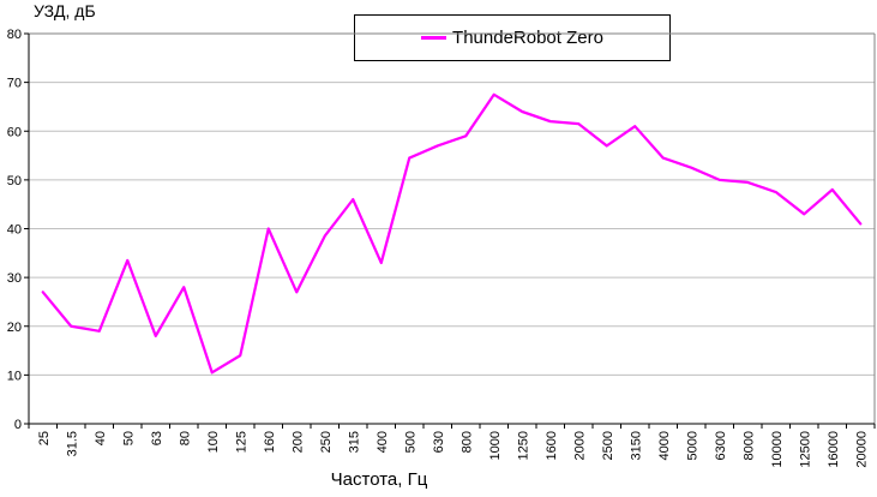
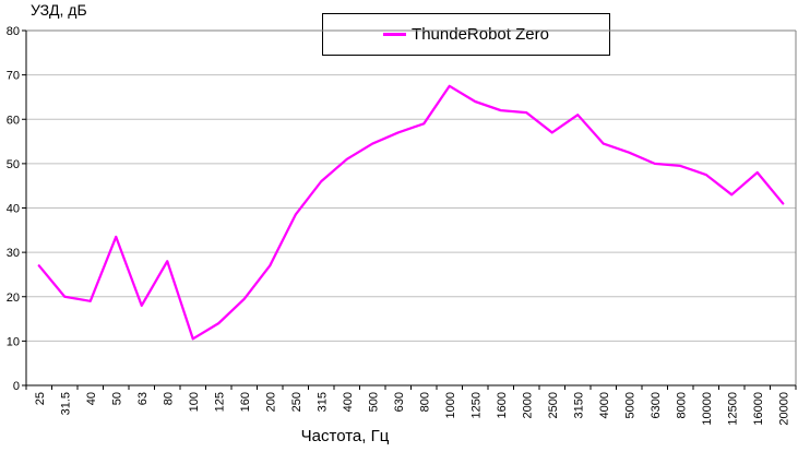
160: 40 -> 20
400: 33 -> 51
